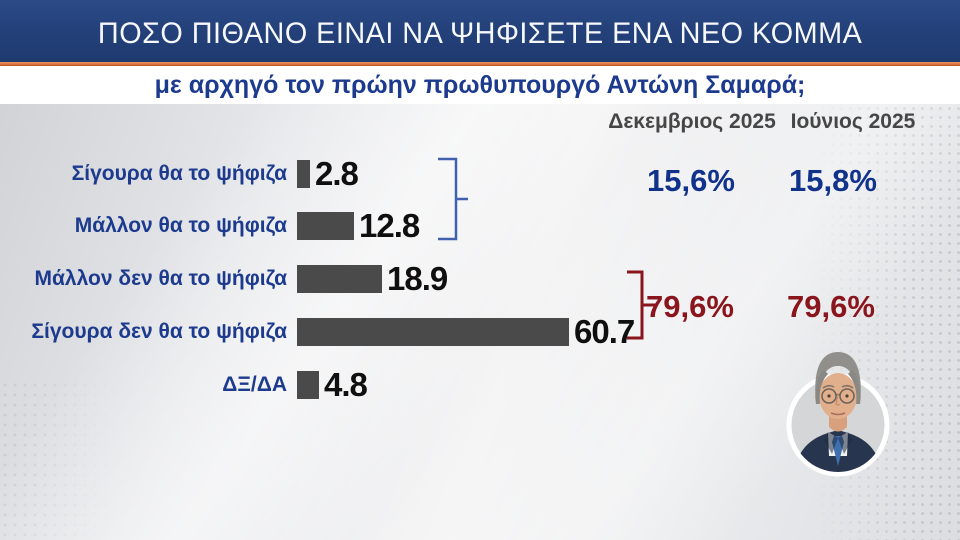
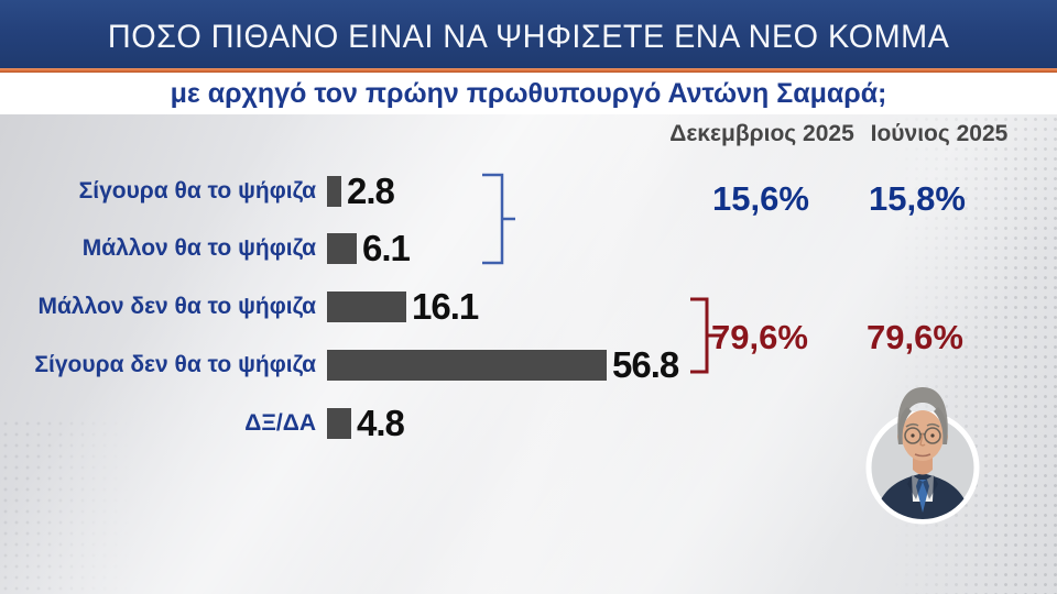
Μάλλον θα το ψήφιζα: 12.8 -> 6.1
Μάλλον δεν θα το ψήφιζα: 18.9 -> 16.1
Σίγουρα δεν θα το ψήφιζα: 60.7 -> 56.8
